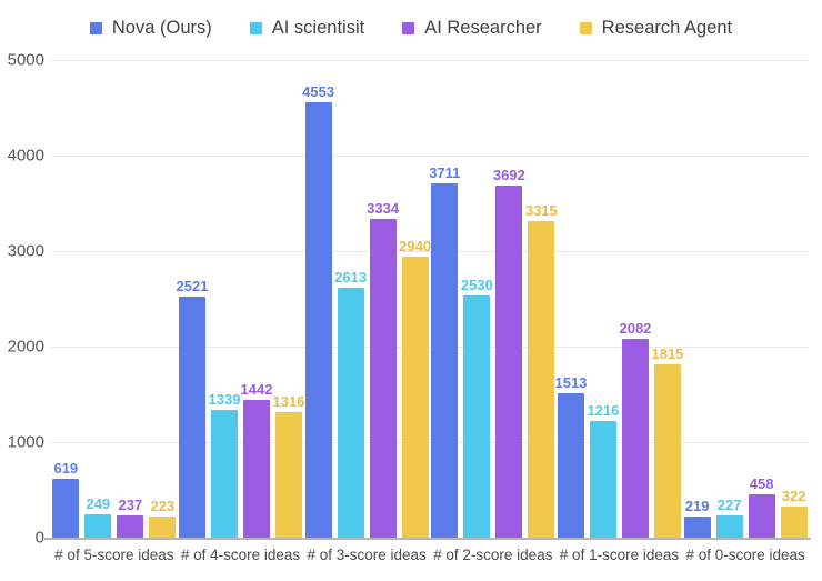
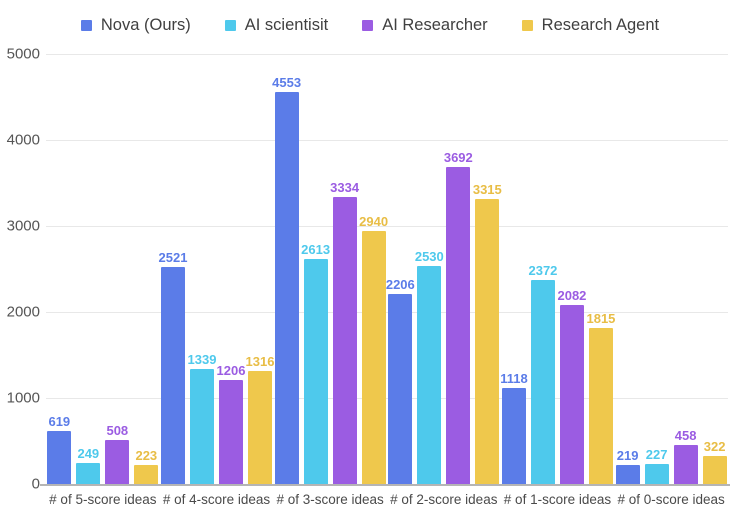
AI Researcher/# of 5-score ideas: 237 -> 508
AI Researcher/# of 4-score ideas: 1442 -> 1206
Nova (Ours)/# of 2-score ideas: 3711 -> 2206
Nova (Ours)/# of 1-score ideas: 1513 -> 1118
AI scientisit/# of 1-score ideas: 1216 -> 2372
